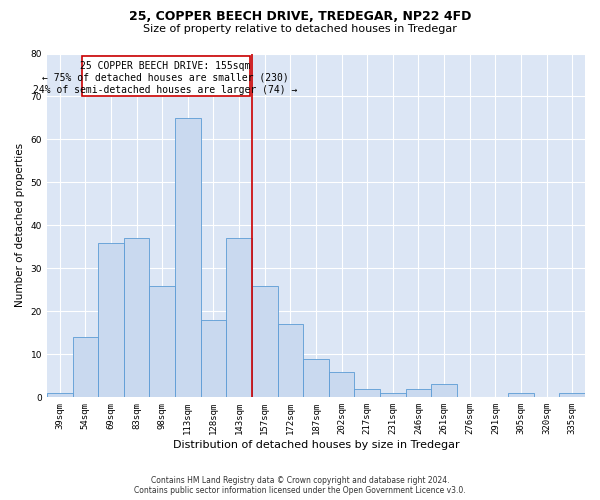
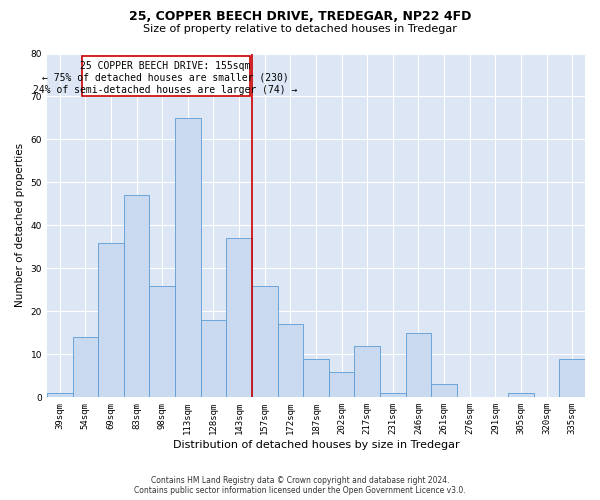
83sqm: 37 -> 47
217sqm: 2 -> 12
246sqm: 2 -> 15
335sqm: 1 -> 9
